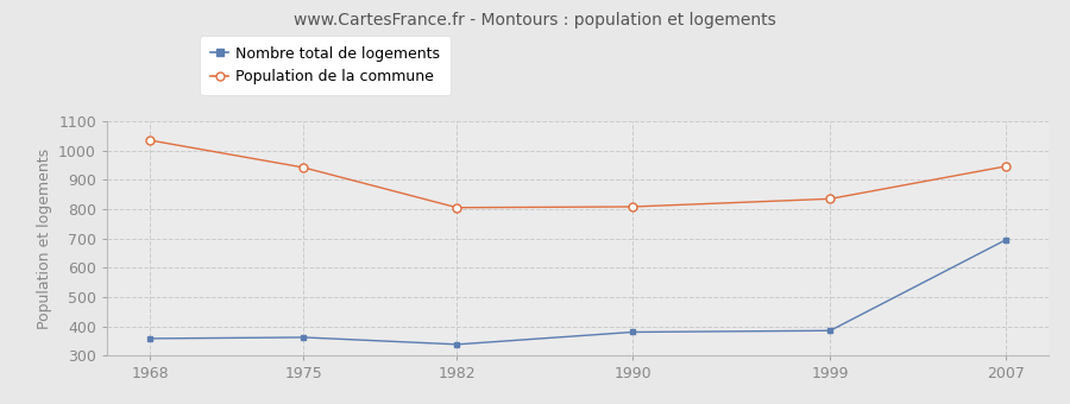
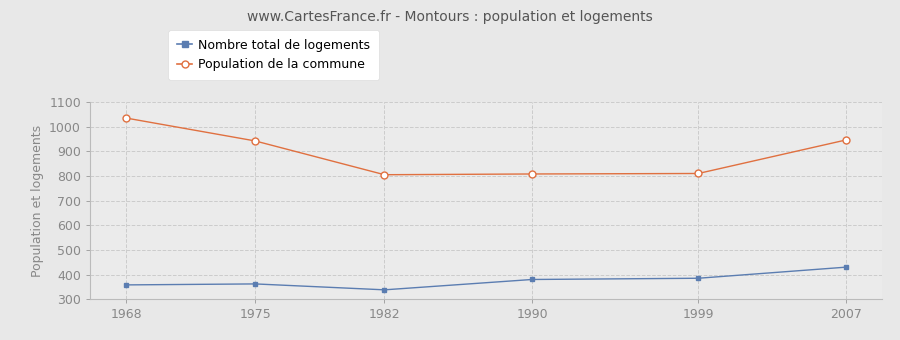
Population de la commune/1999: 835 -> 810
Nombre total de logements/2007: 695 -> 430
